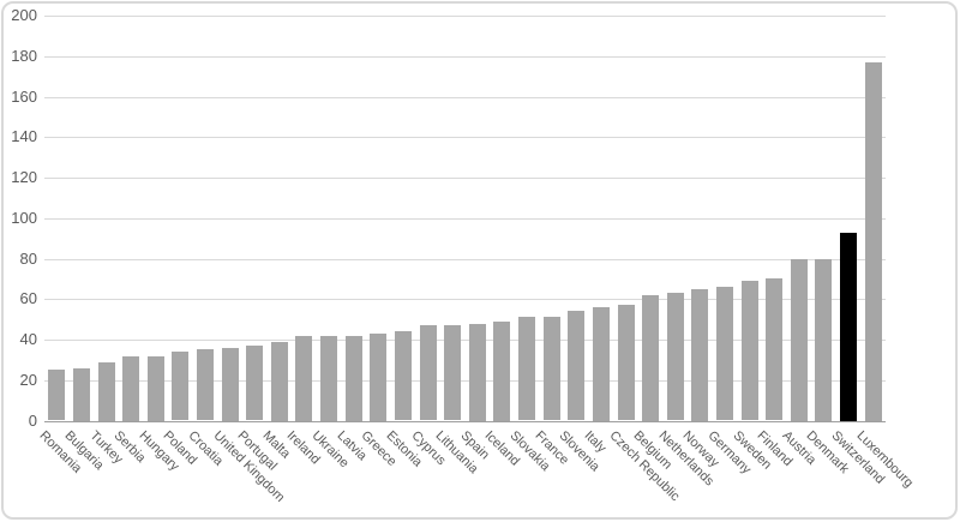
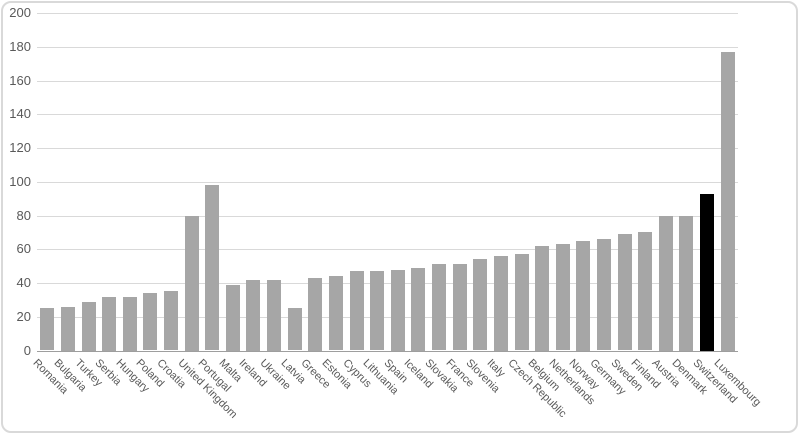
United Kingdom: 36 -> 80
Portugal: 37 -> 98
Latvia: 42 -> 25
